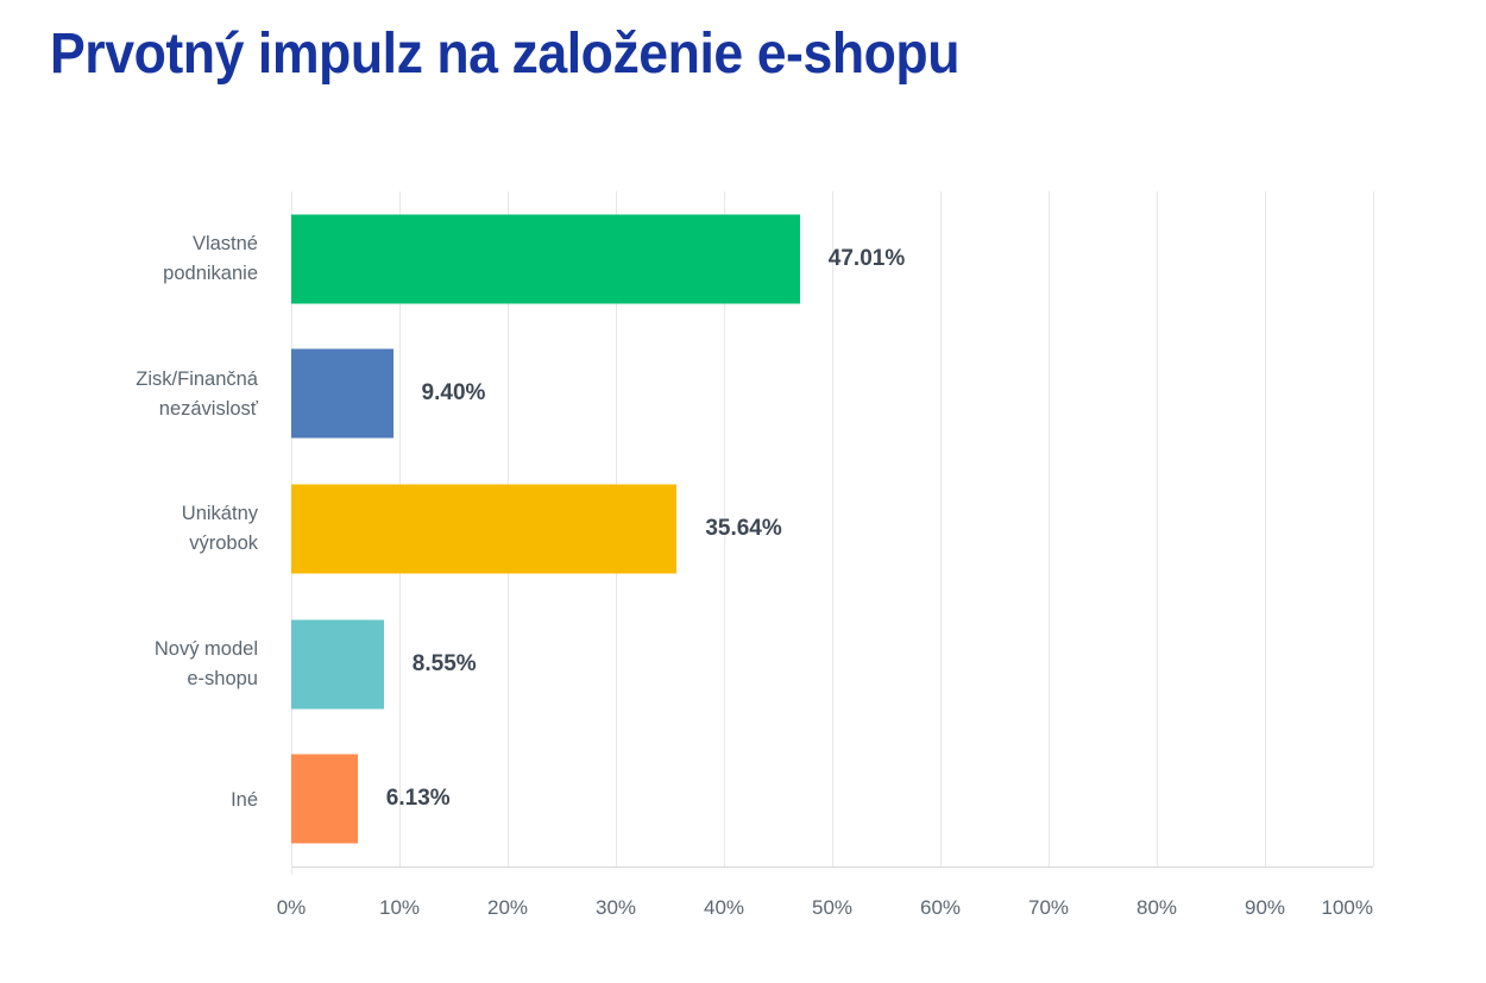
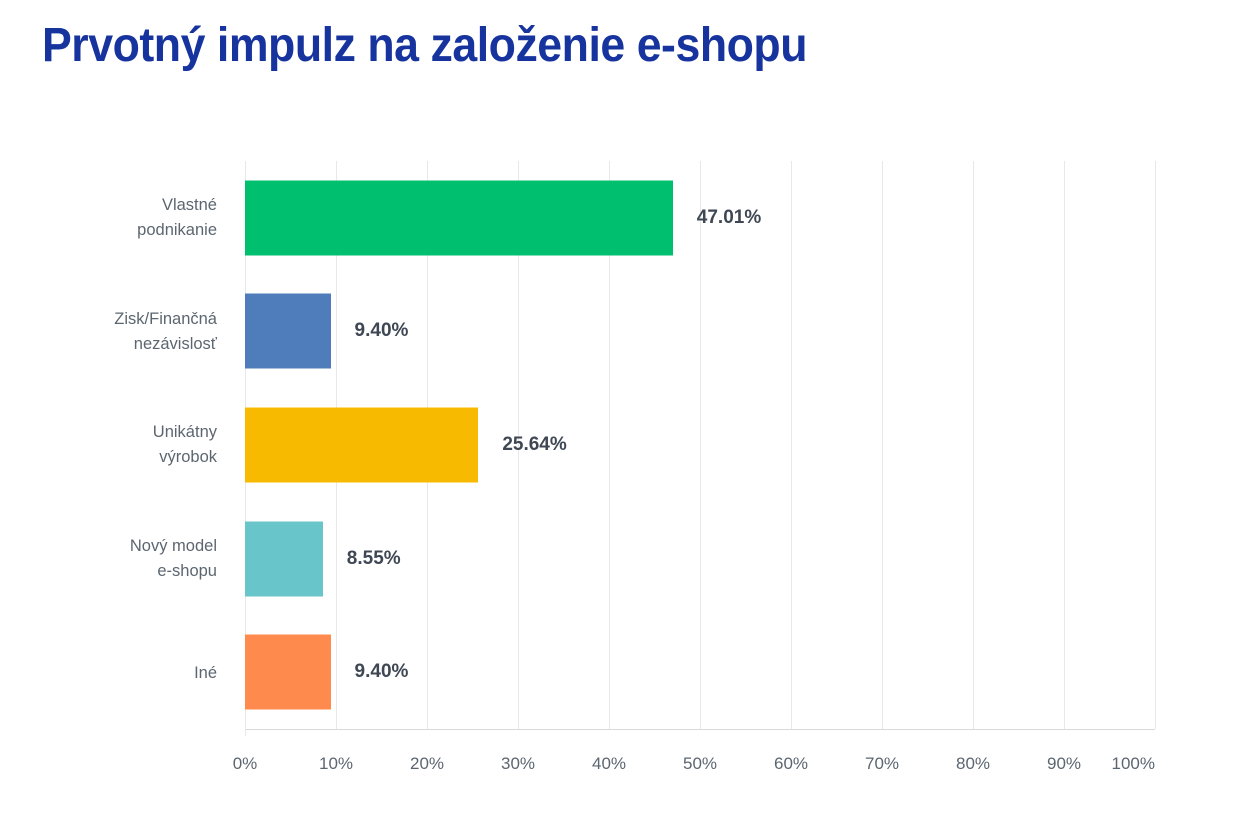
Unikátny výrobok: 35.64% -> 25.64%
Iné: 6.13% -> 9.40%
